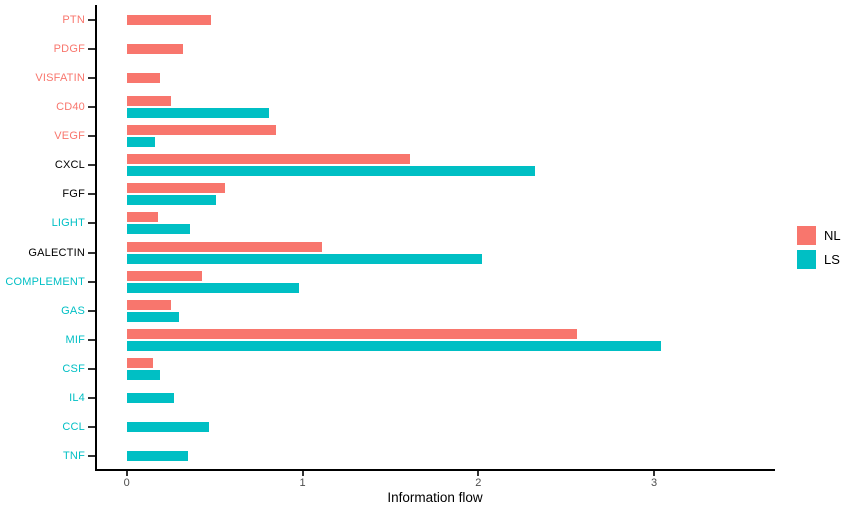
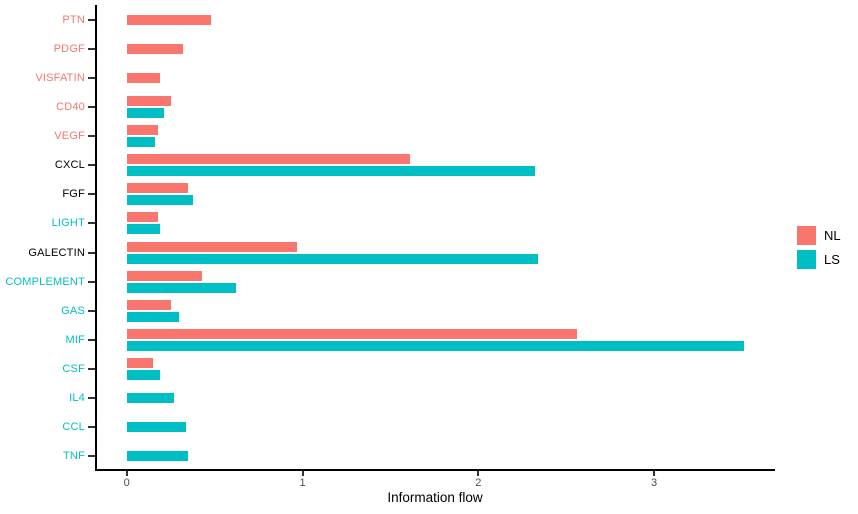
LS/CD40: 0.81 -> 0.21
NL/VEGF: 0.85 -> 0.18
NL/FGF: 0.56 -> 0.35
LS/FGF: 0.51 -> 0.38
LS/LIGHT: 0.36 -> 0.19
NL/GALECTIN: 1.11 -> 0.97
LS/GALECTIN: 2.02 -> 2.34
LS/COMPLEMENT: 0.98 -> 0.62
LS/MIF: 3.04 -> 3.51
LS/CCL: 0.47 -> 0.34
